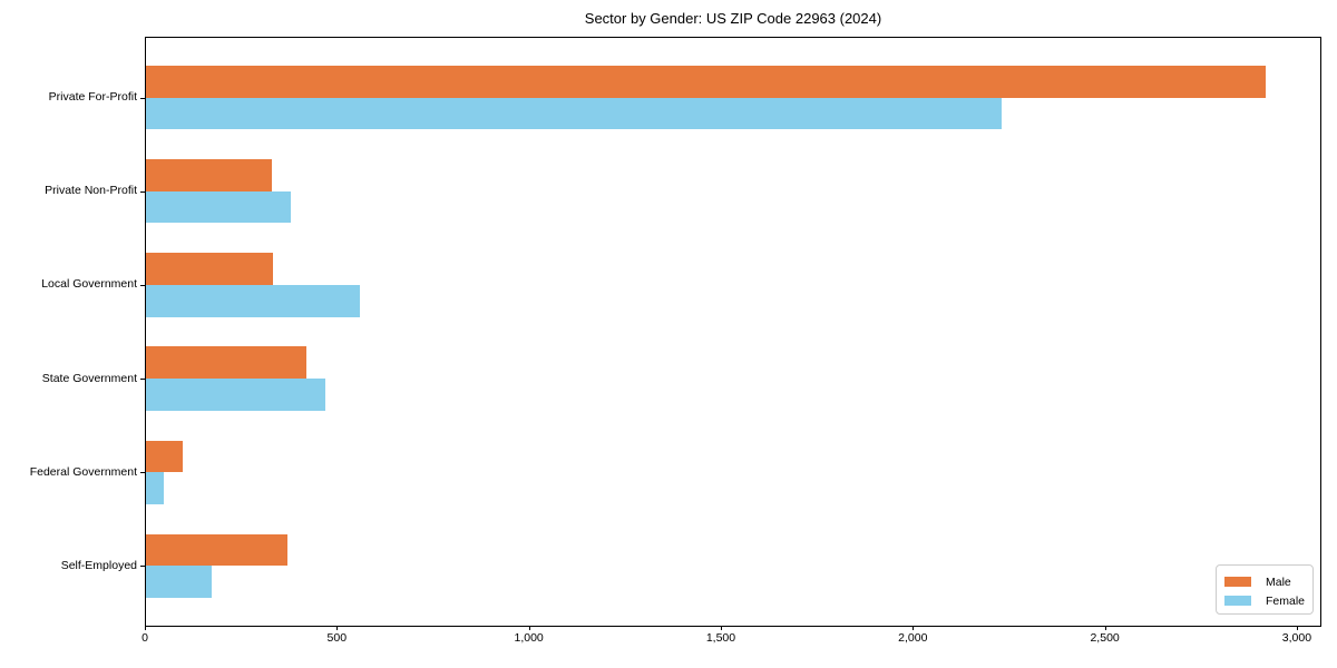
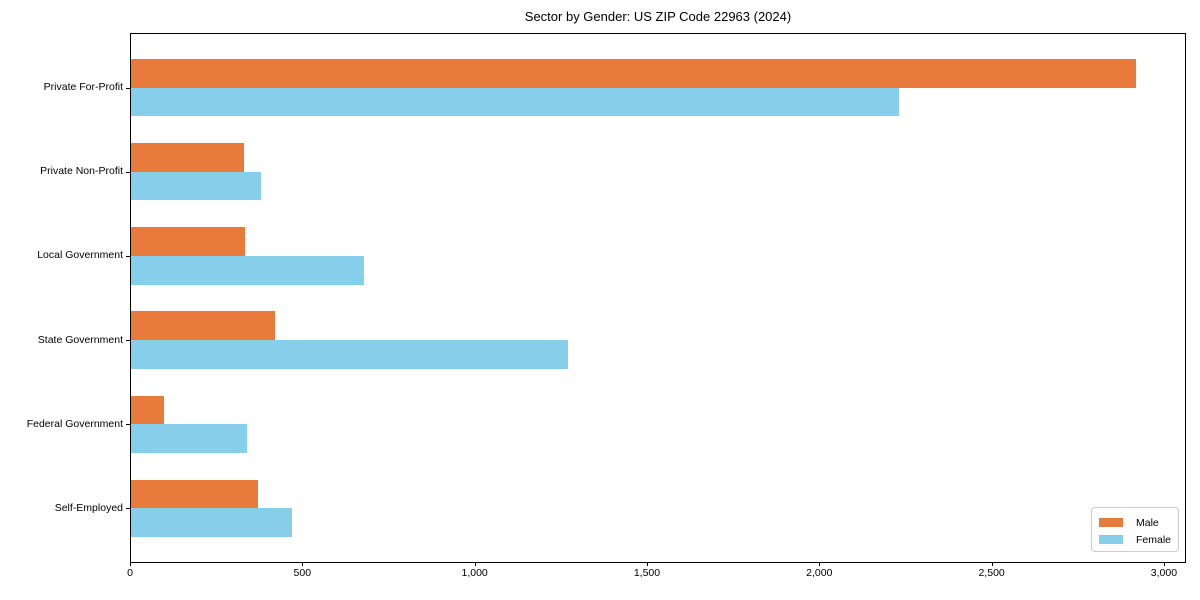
Female/Local Government: 560 -> 680
Female/State Government: 470 -> 1270
Female/Federal Government: 50 -> 340
Female/Self-Employed: 180 -> 470
